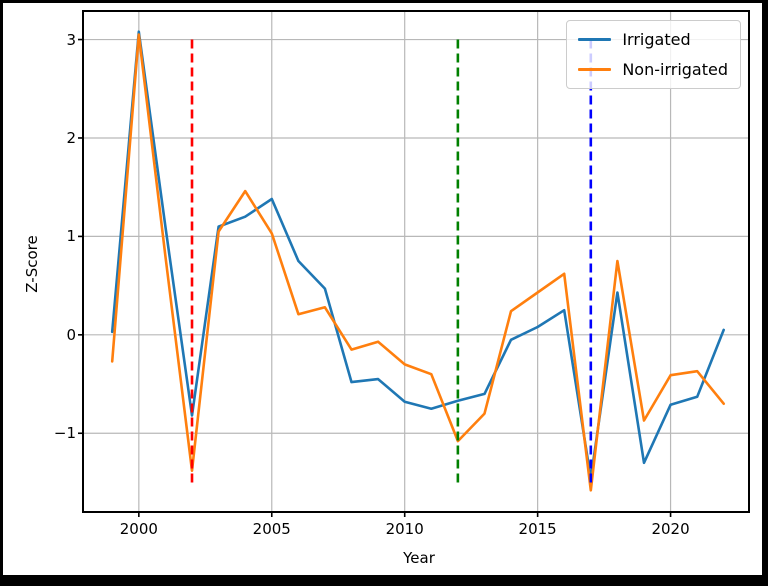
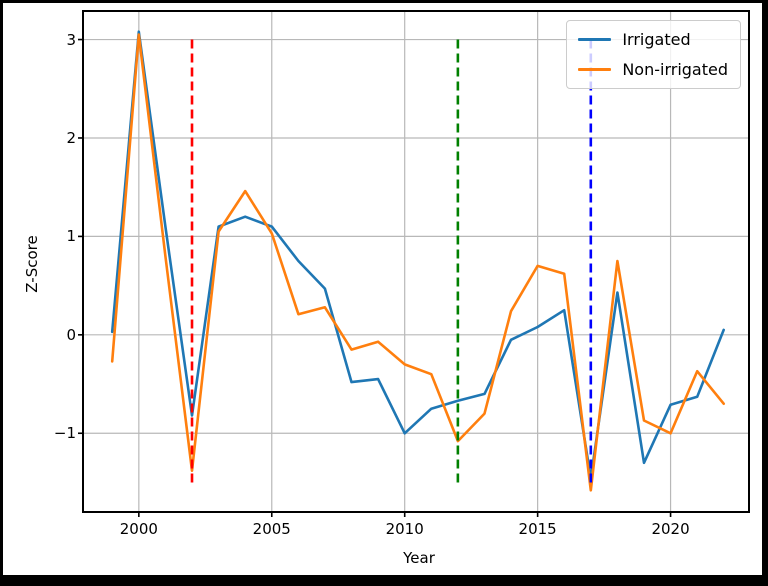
Irrigated/2005: 1.4 -> 1.1
Irrigated/2010: -0.7 -> -1.0
Non-irrigated/2015: 0.4 -> 0.7
Non-irrigated/2020: -0.4 -> -1.0
